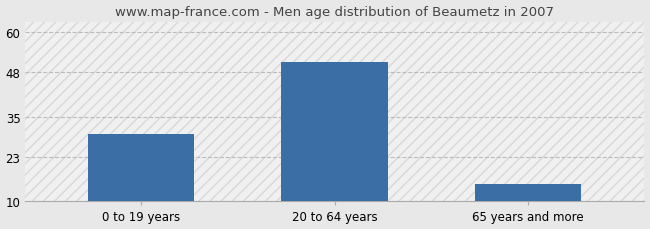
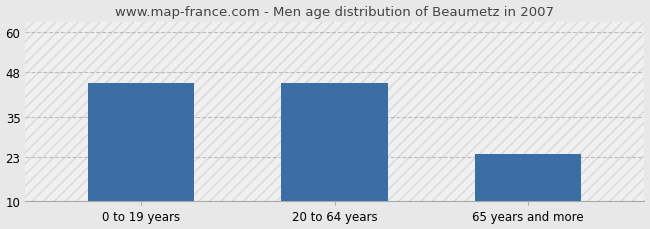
0 to 19 years: 30 -> 45
20 to 64 years: 51 -> 45
65 years and more: 15 -> 24
